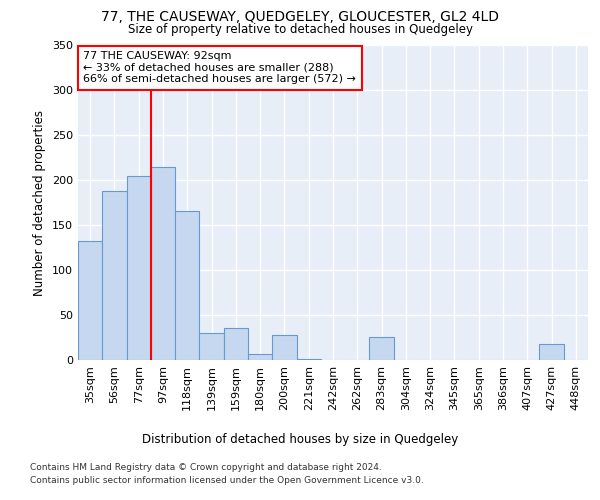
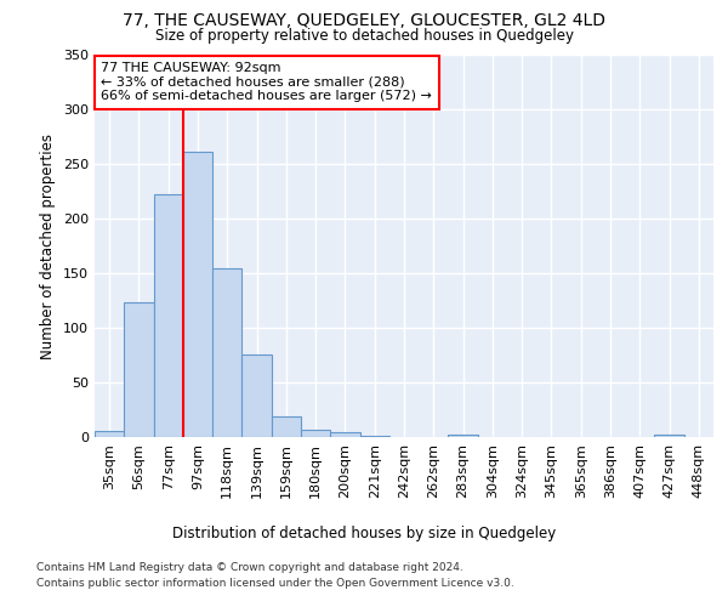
35sqm: 132 -> 6
56sqm: 188 -> 123
77sqm: 204 -> 222
97sqm: 214 -> 261
118sqm: 166 -> 154
139sqm: 30 -> 76
159sqm: 36 -> 19
200sqm: 28 -> 4
283sqm: 26 -> 2
427sqm: 18 -> 2
